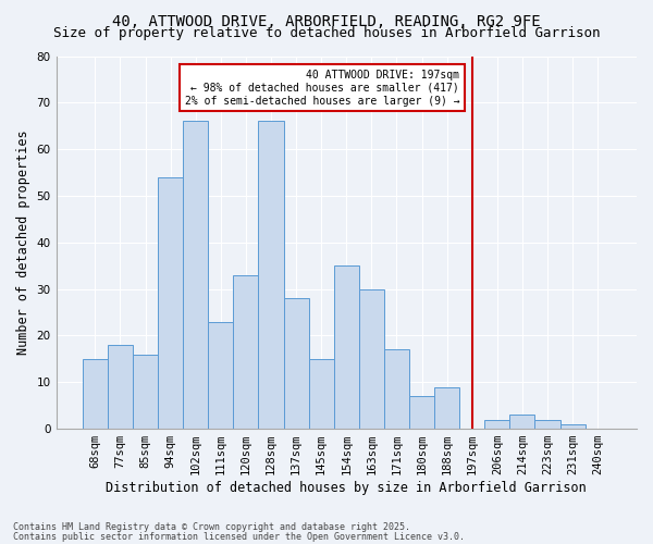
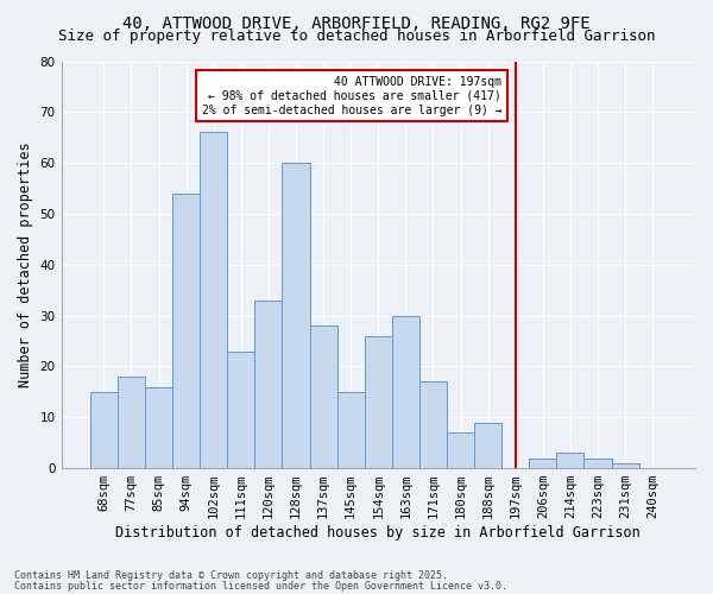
128sqm: 66 -> 60
154sqm: 35 -> 26
